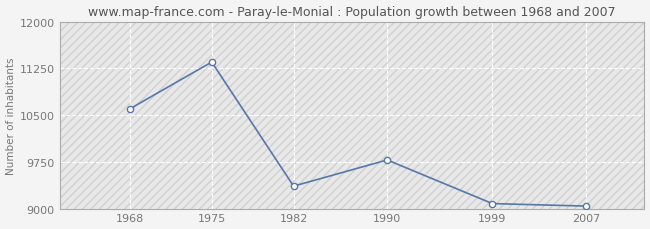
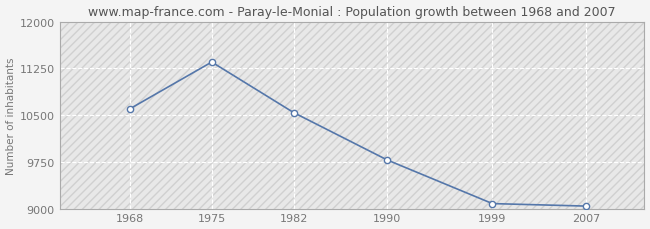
1982: 9360 -> 10540
